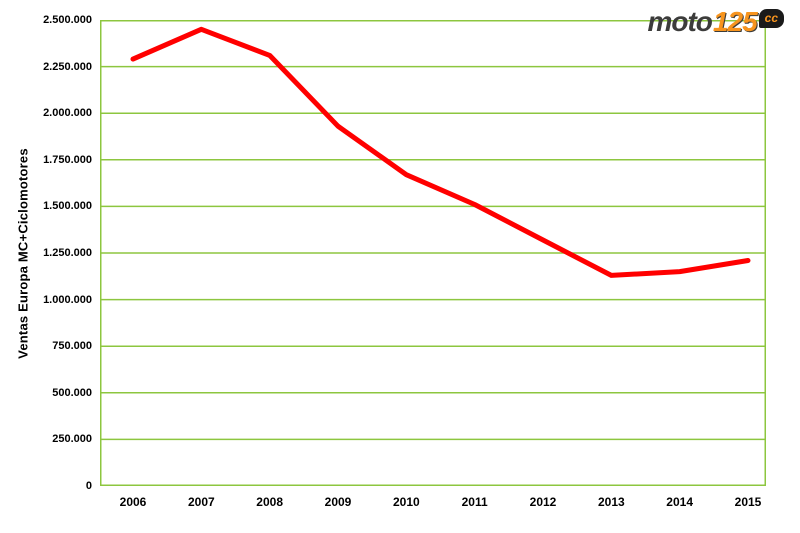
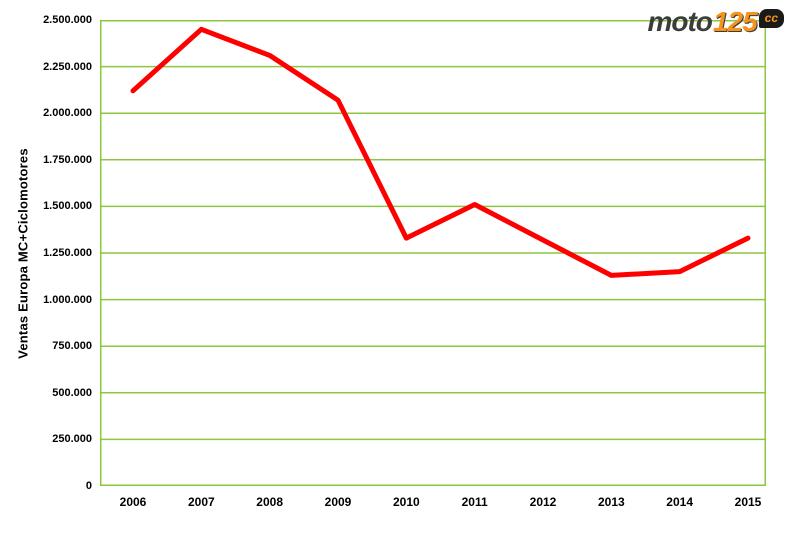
2006: 2290000 -> 2120000
2009: 1930000 -> 2070000
2010: 1670000 -> 1330000
2015: 1210000 -> 1330000
